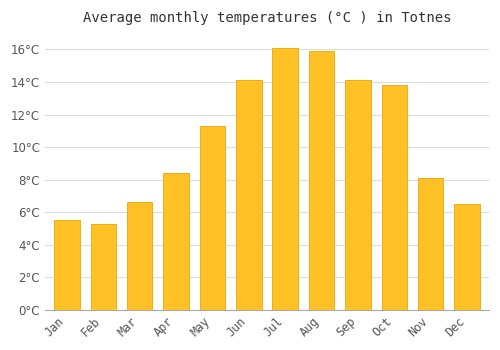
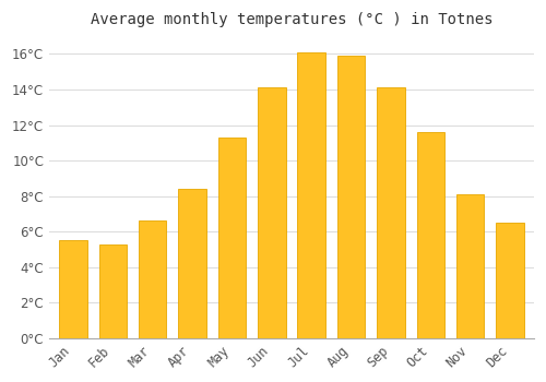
Oct: 13.8°C -> 11.6°C
